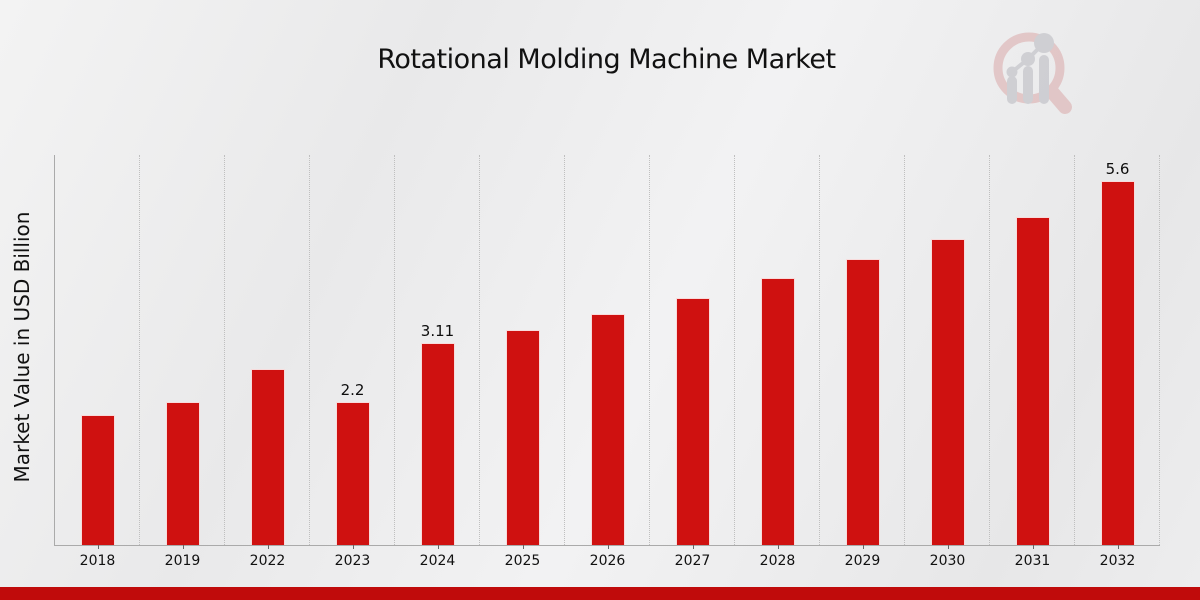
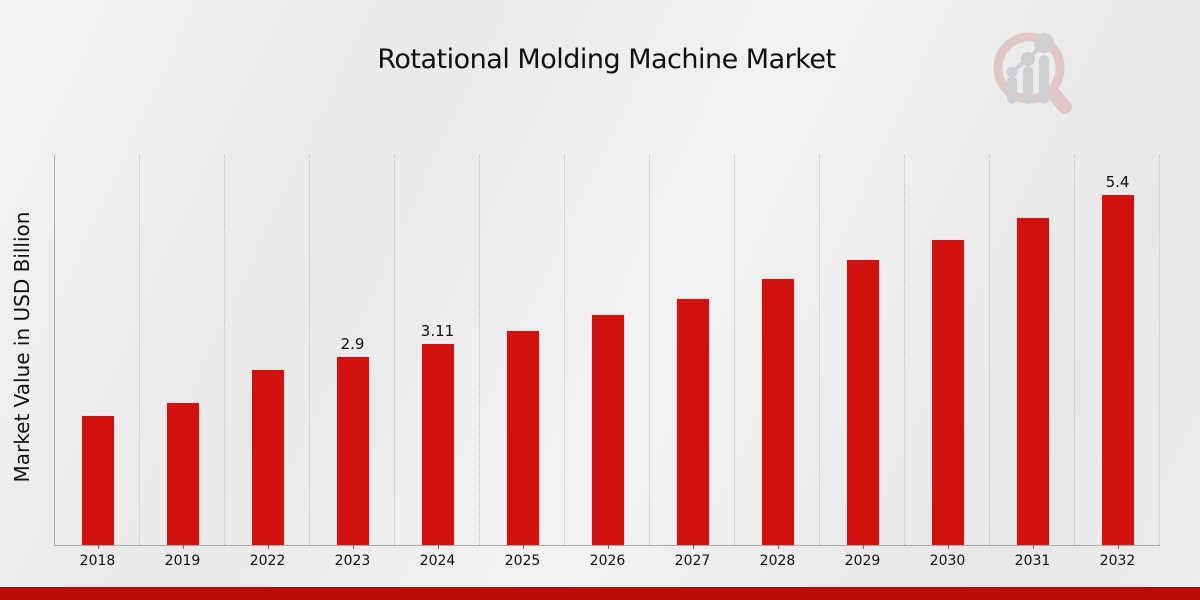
2023: 2.2 -> 2.9
2032: 5.6 -> 5.4
